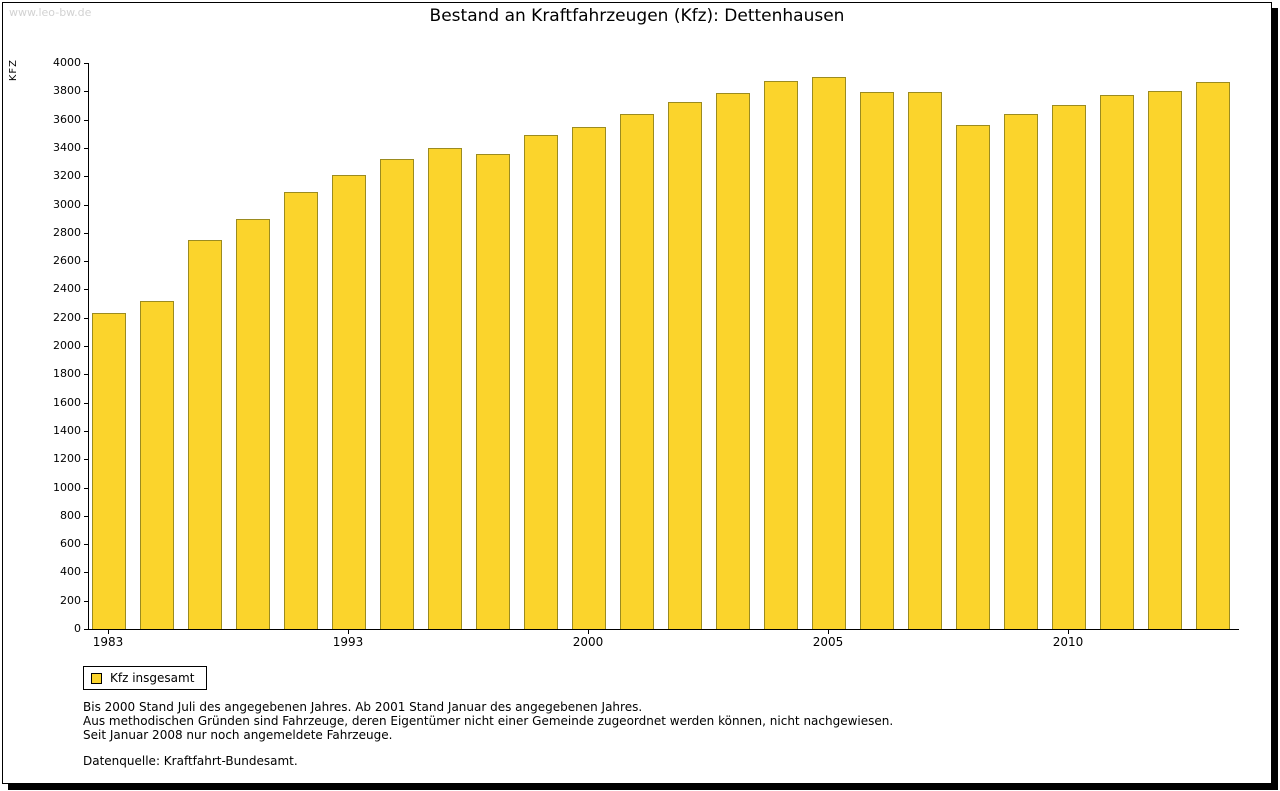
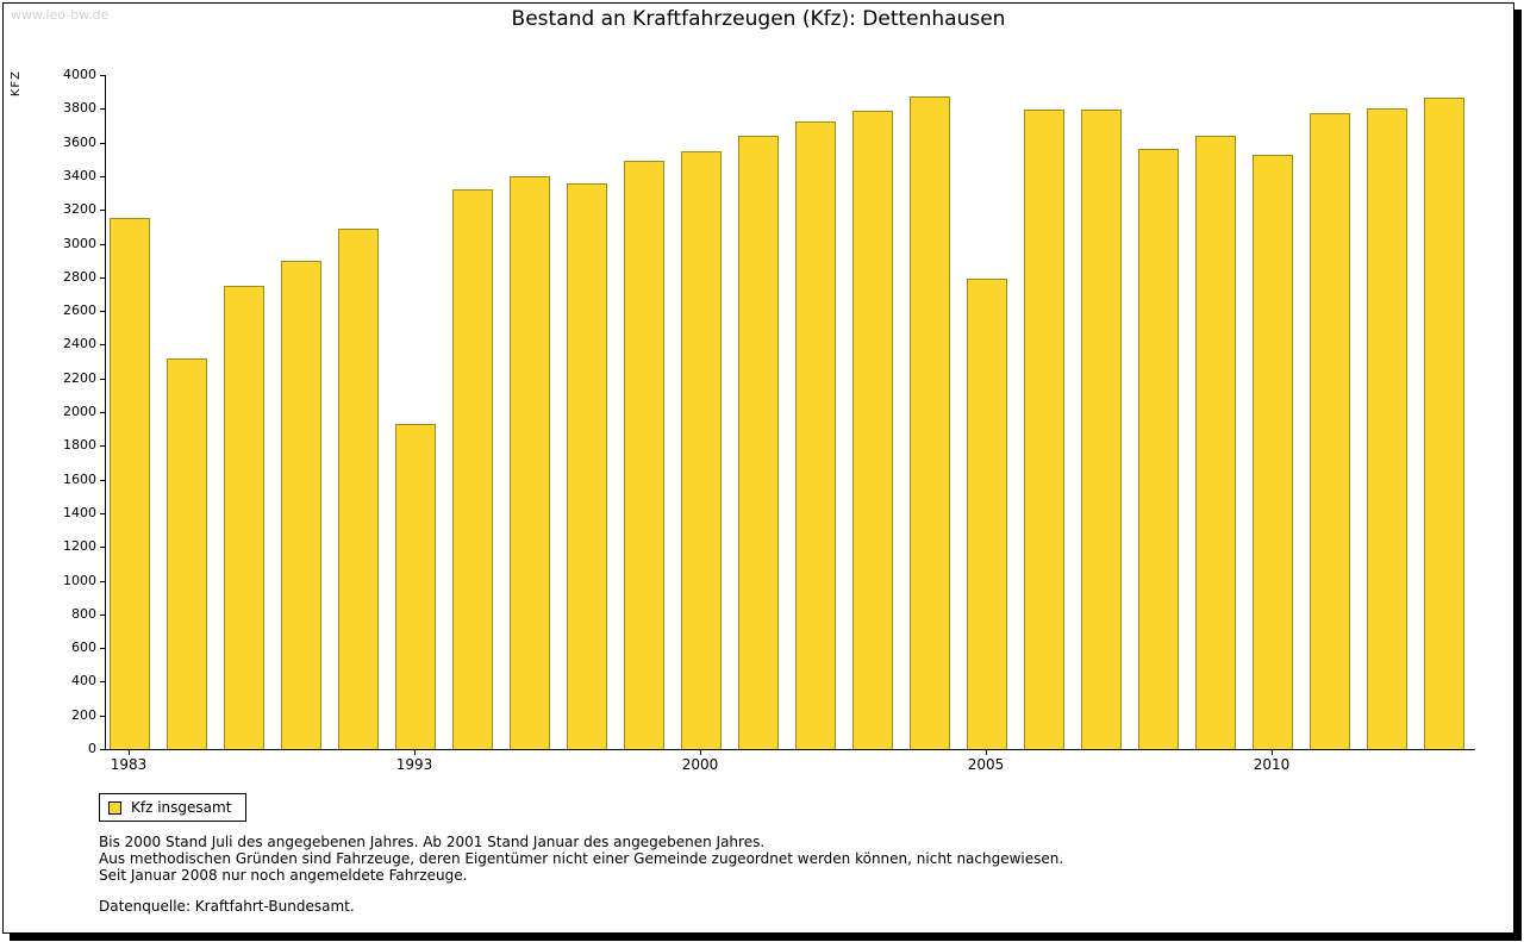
1983: 2230 -> 3150
1993: 3200 -> 1930
2005: 3900 -> 2790
2010: 3700 -> 3530
